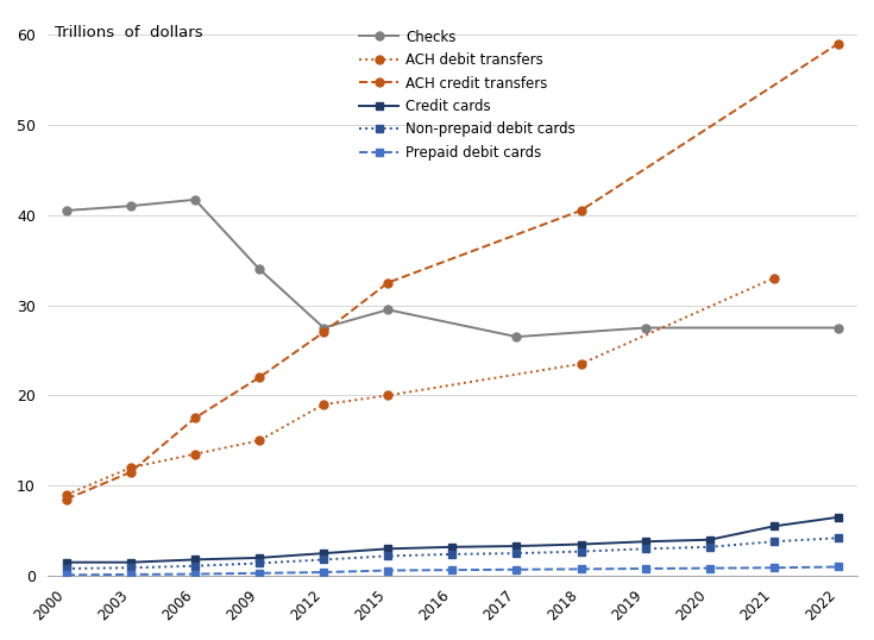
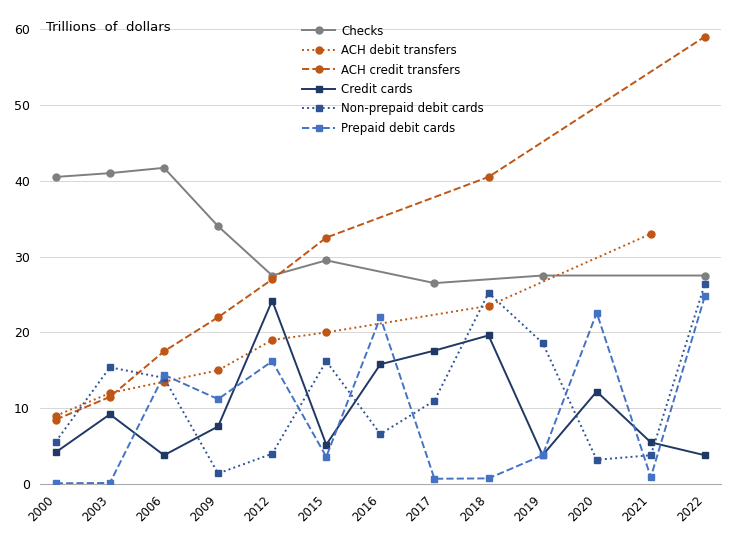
Credit cards/2000: 1.5 -> 4.2
Non-prepaid debit cards/2000: 0.8 -> 5.6
Credit cards/2003: 1.5 -> 9.2
Non-prepaid debit cards/2003: 0.9 -> 15.4
Credit cards/2006: 1.8 -> 3.8
Non-prepaid debit cards/2006: 1.1 -> 14.0
Prepaid debit cards/2006: 0.2 -> 14.4
Credit cards/2009: 2.0 -> 7.6
Prepaid debit cards/2009: 0.3 -> 11.2
Credit cards/2012: 2.5 -> 24.2
Non-prepaid debit cards/2012: 1.8 -> 4.0
Prepaid debit cards/2012: 0.4 -> 16.2
Credit cards/2015: 3.0 -> 5.2
Non-prepaid debit cards/2015: 2.2 -> 16.2
Prepaid debit cards/2015: 0.6 -> 3.6
Credit cards/2016: 3.2 -> 15.8
Non-prepaid debit cards/2016: 2.4 -> 6.6
Prepaid debit cards/2016: 0.7 -> 22.0
Credit cards/2017: 3.3 -> 17.6
Non-prepaid debit cards/2017: 2.5 -> 11.0
Credit cards/2018: 3.5 -> 19.6
Non-prepaid debit cards/2018: 2.7 -> 25.2
Non-prepaid debit cards/2019: 3.0 -> 18.6
Prepaid debit cards/2019: 0.8 -> 3.8
Credit cards/2020: 4.0 -> 12.2
Prepaid debit cards/2020: 0.8 -> 22.6
Credit cards/2022: 6.5 -> 3.8
Non-prepaid debit cards/2022: 4.2 -> 26.4
Prepaid debit cards/2022: 1.0 -> 24.8
